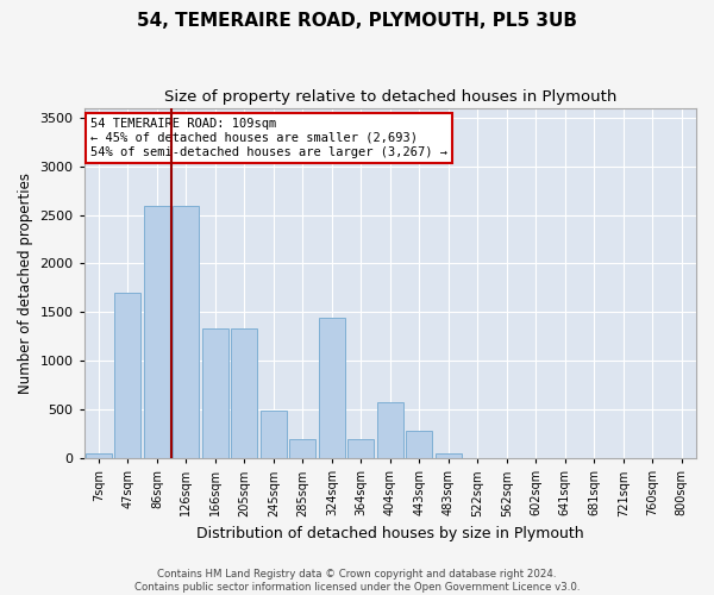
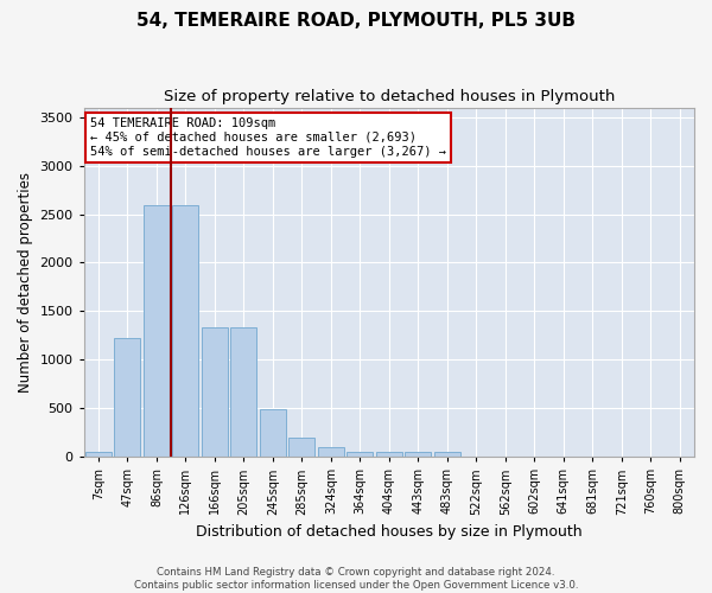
47sqm: 1700 -> 1220
324sqm: 1440 -> 100
364sqm: 200 -> 60
404sqm: 580 -> 60
443sqm: 280 -> 60
